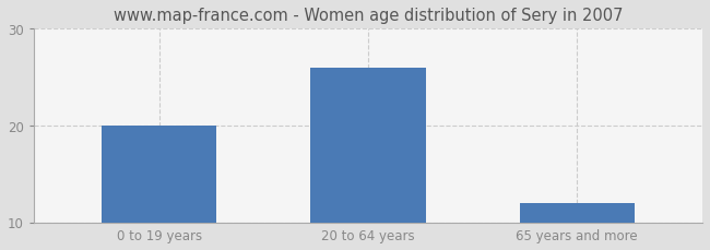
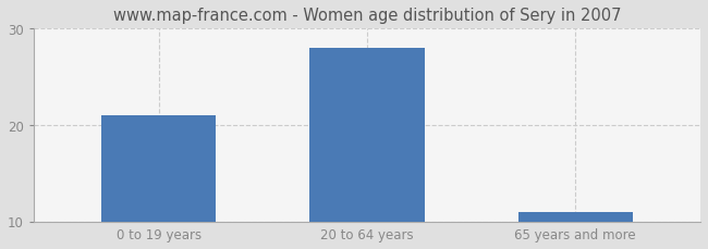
0 to 19 years: 20 -> 21
20 to 64 years: 26 -> 28
65 years and more: 12 -> 11
